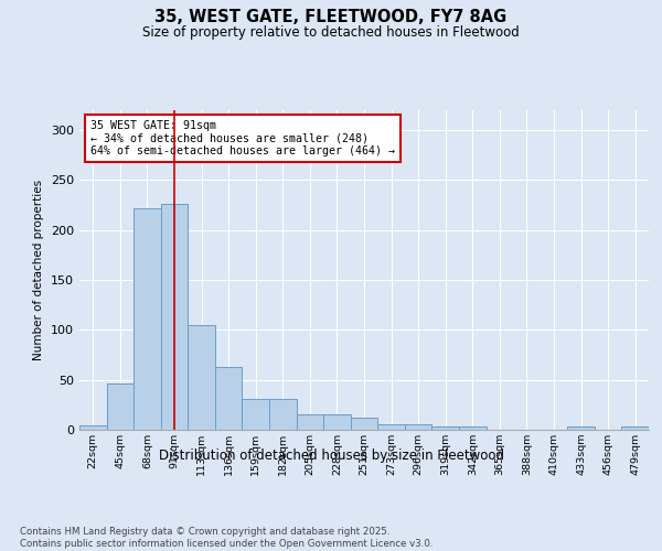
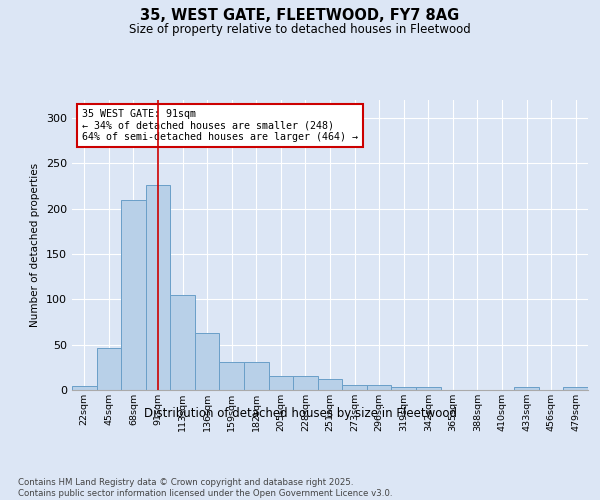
68sqm: 222 -> 210
